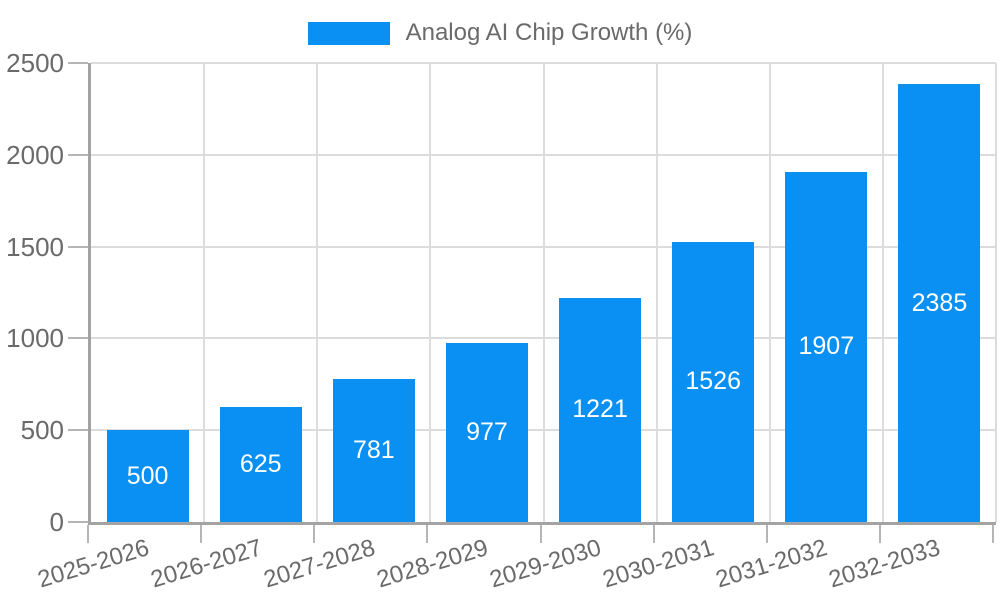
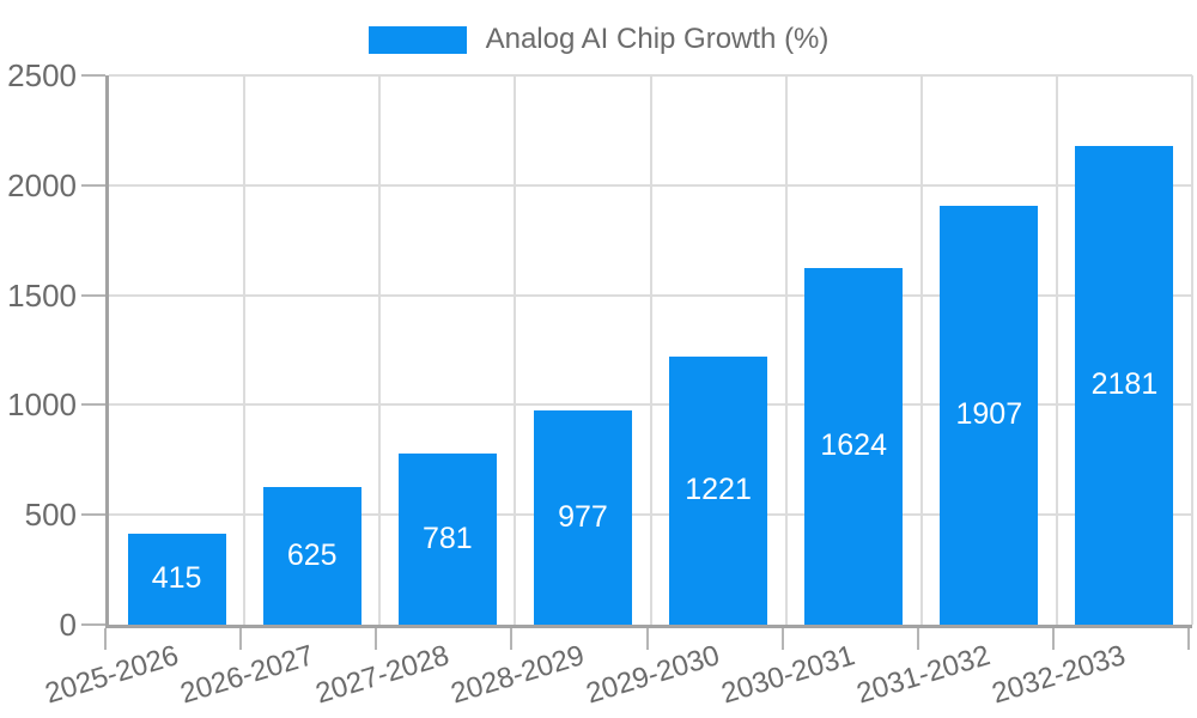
2025-2026: 500 -> 415
2030-2031: 1526 -> 1624
2032-2033: 2385 -> 2181
